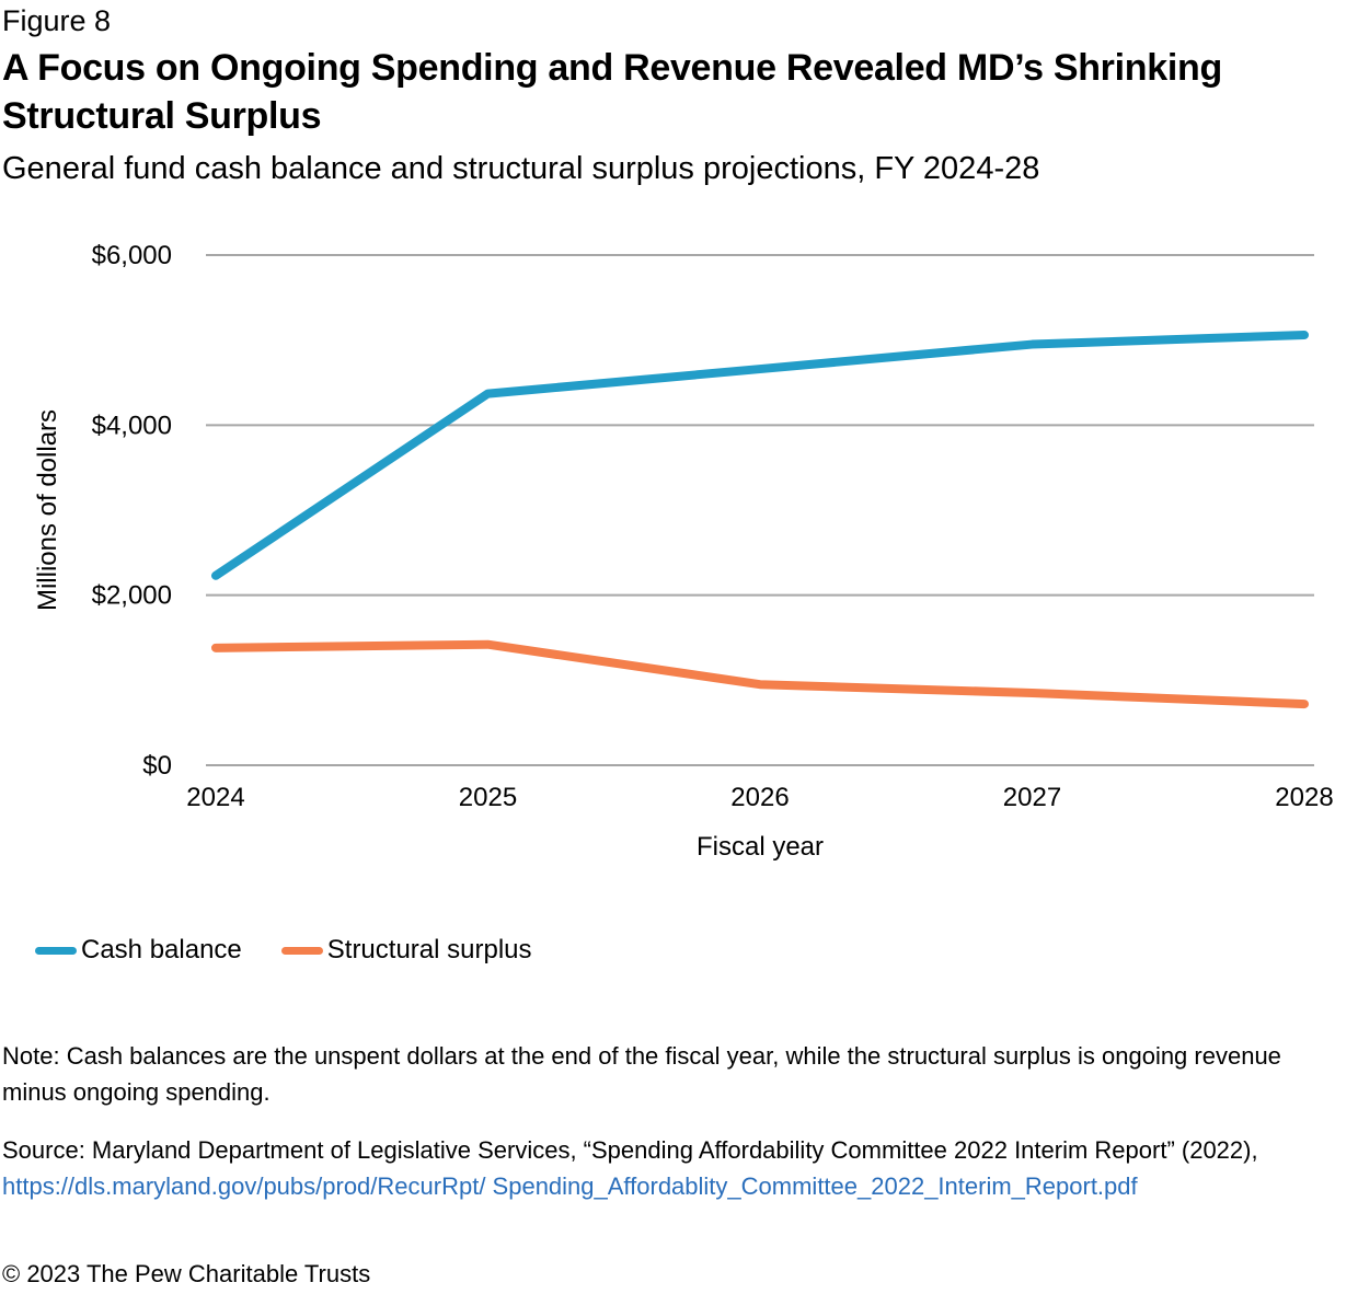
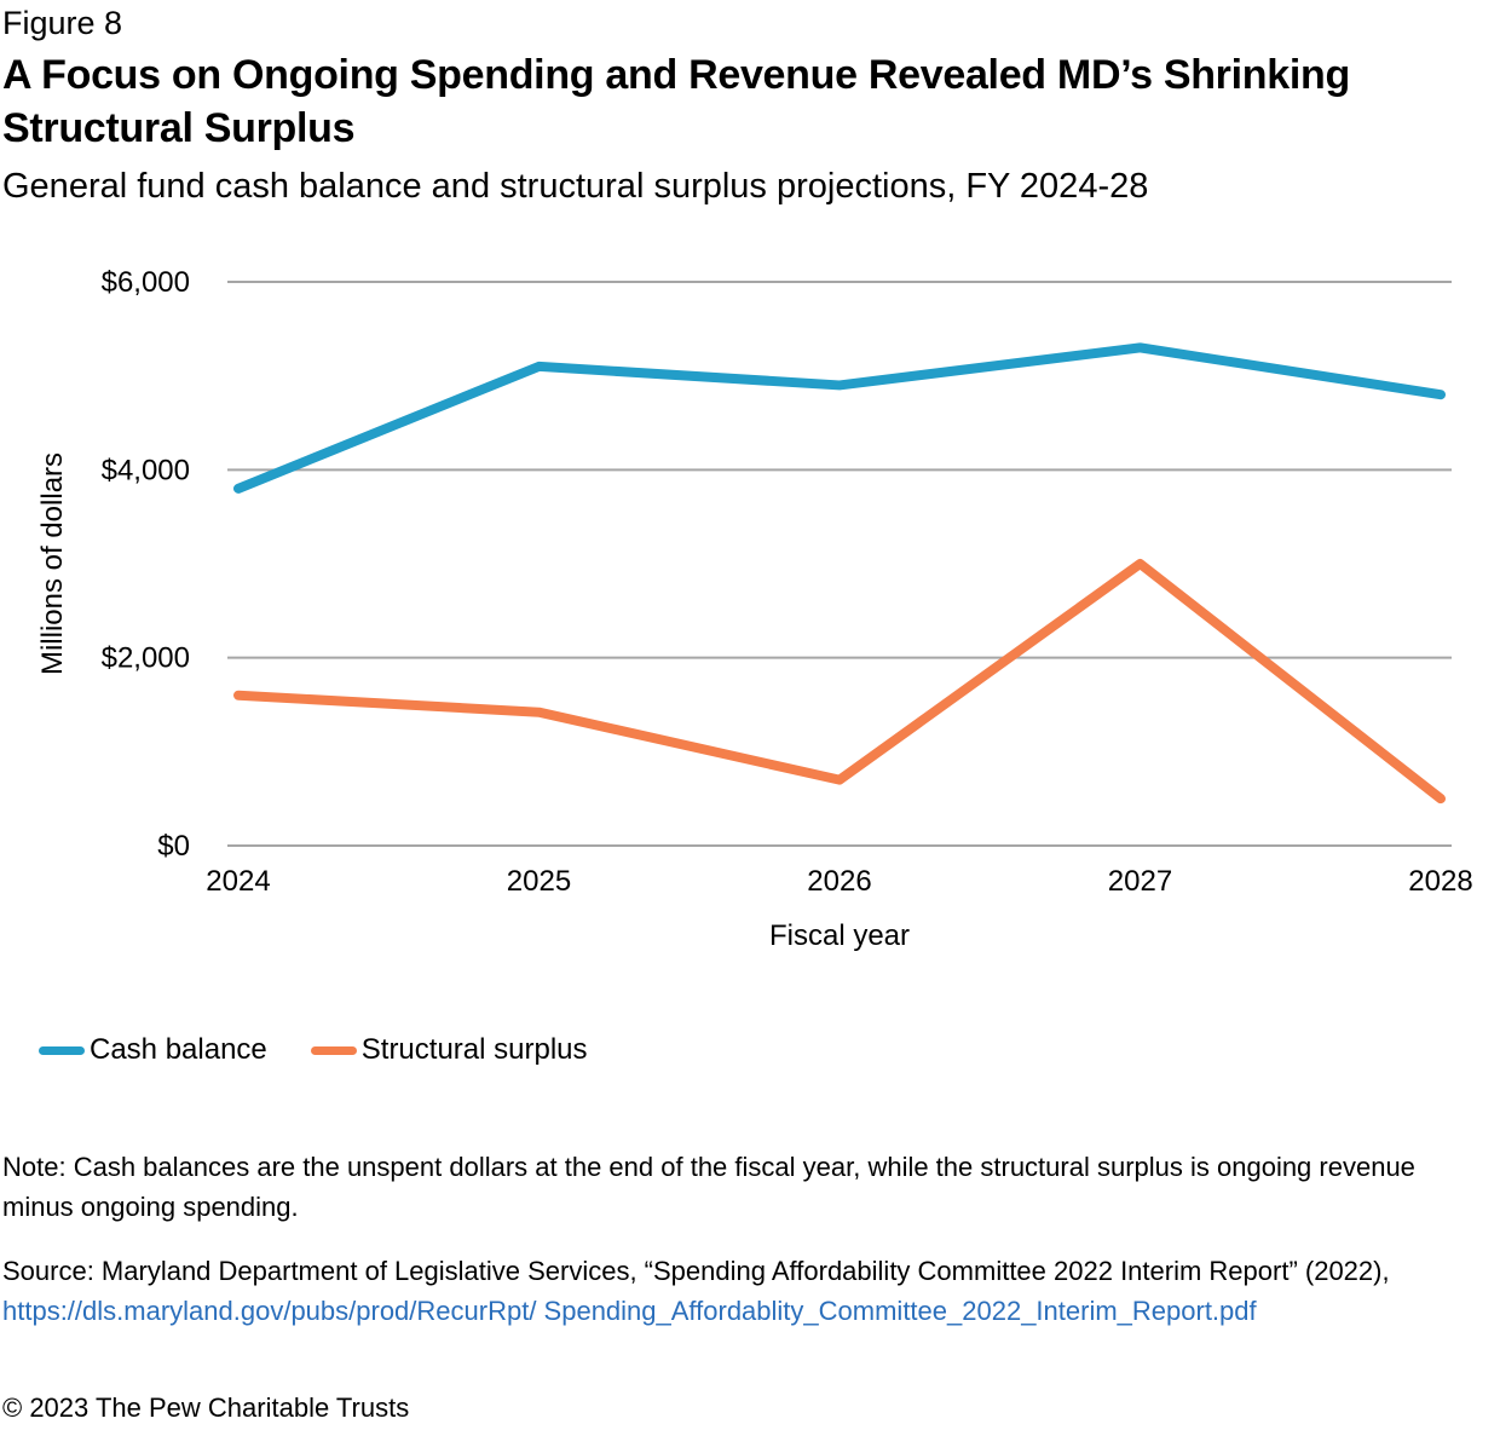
Cash balance/2024: $2200 -> $3800
Structural surplus/2024: $1400 -> $1600
Cash balance/2025: $4400 -> $5100
Cash balance/2026: $4700 -> $4900
Structural surplus/2026: $1000 -> $700
Cash balance/2027: $5000 -> $5300
Structural surplus/2027: $800 -> $3000
Cash balance/2028: $5100 -> $4800
Structural surplus/2028: $700 -> $500
